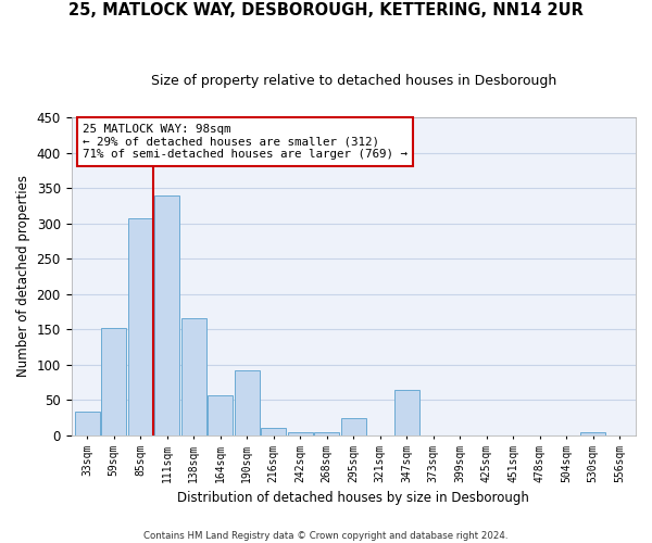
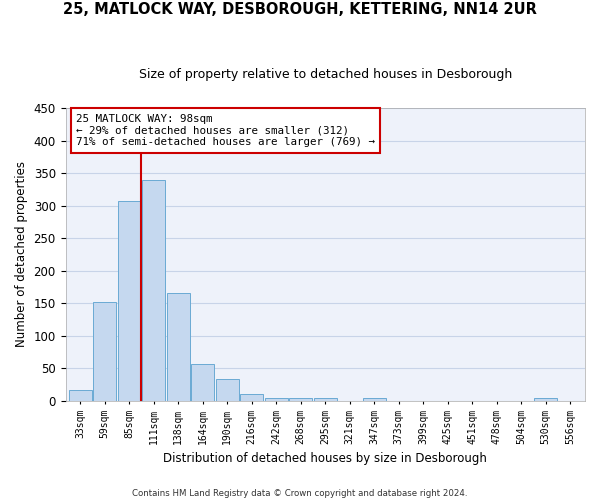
33sqm: 34 -> 17
190sqm: 92 -> 34
295sqm: 24 -> 4
347sqm: 64 -> 4
